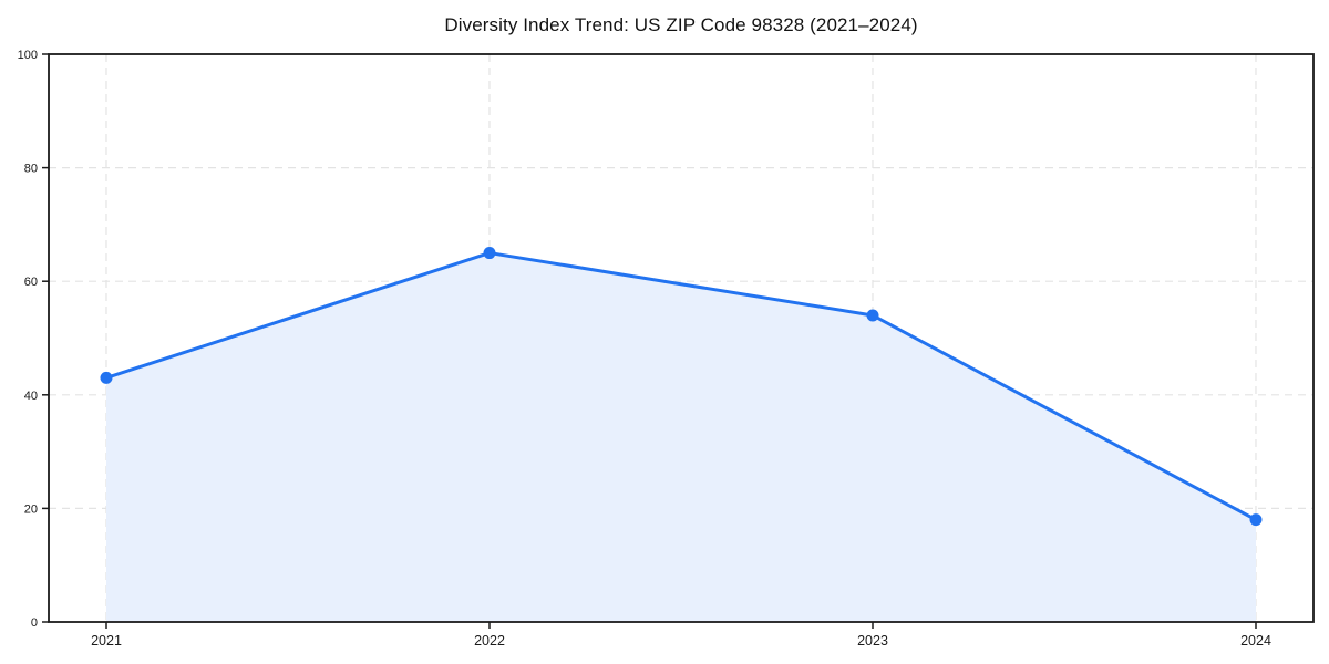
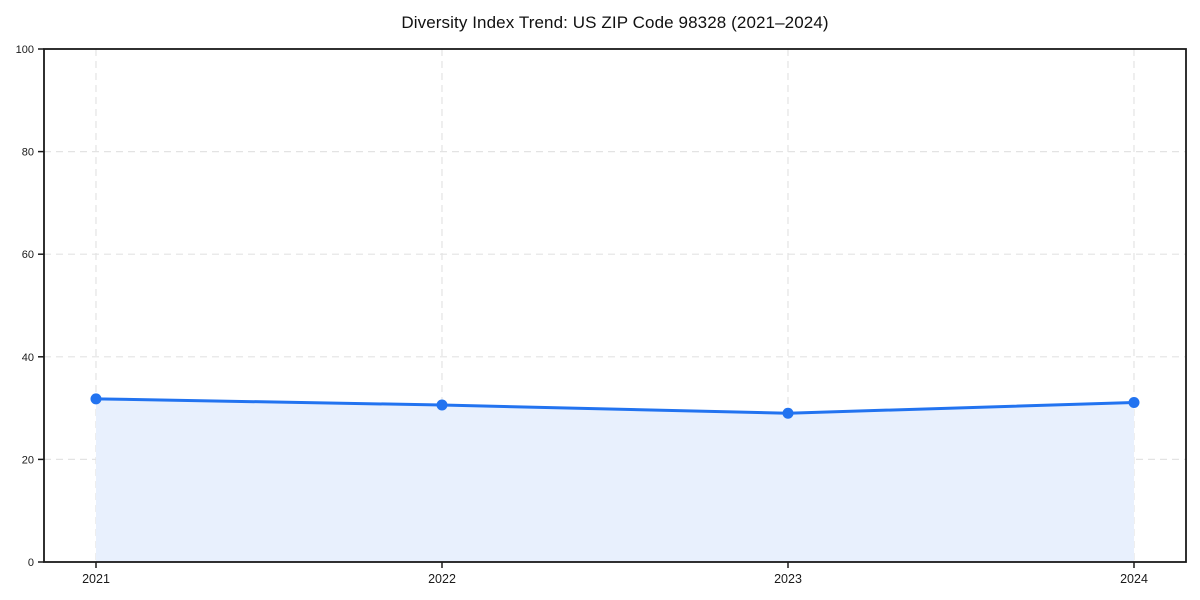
2021: 43 -> 32
2022: 65 -> 31
2023: 54 -> 29
2024: 18 -> 31
